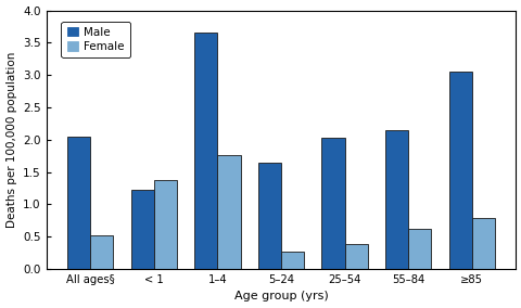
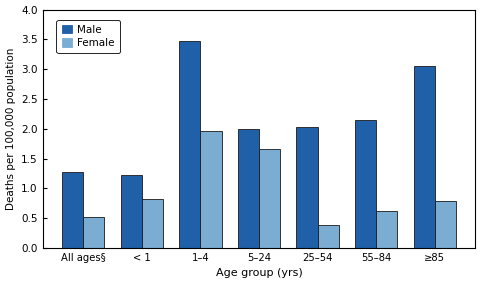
Male/All ages§: 2.05 -> 1.28
Female/< 1: 1.38 -> 0.82
Male/1–4: 3.65 -> 3.48
Female/1–4: 1.76 -> 1.96
Male/5–24: 1.65 -> 2.00
Female/5–24: 0.27 -> 1.66
